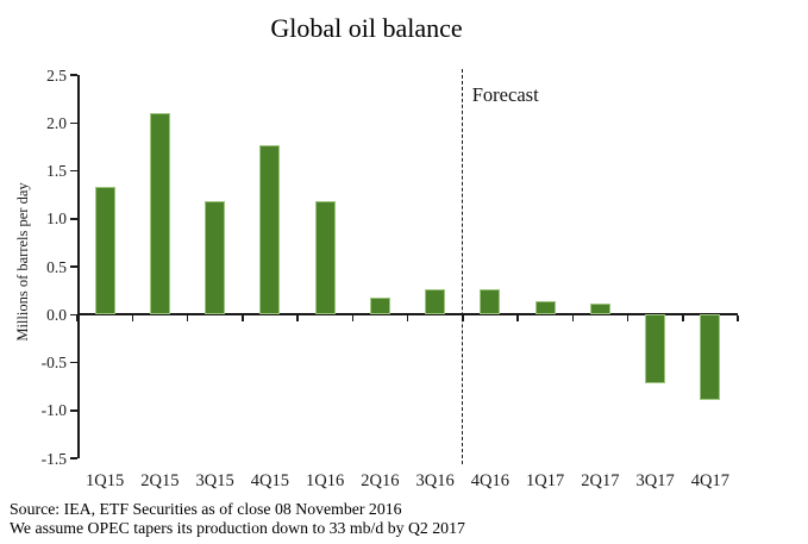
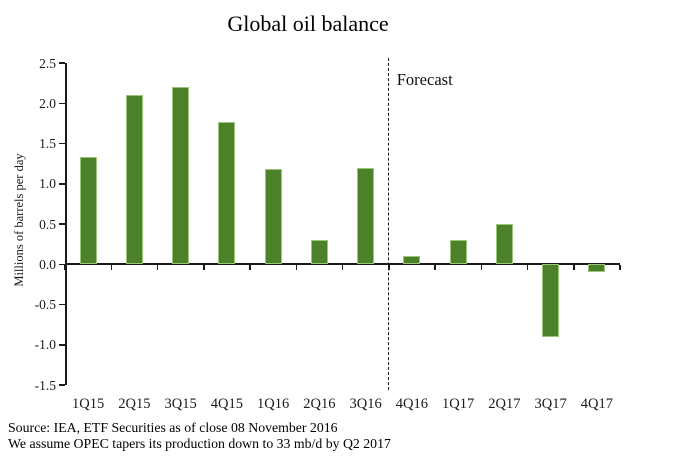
3Q15: 1.2 -> 2.2
2Q16: 0.2 -> 0.3
3Q16: 0.3 -> 1.2
4Q16: 0.3 -> 0.1
1Q17: 0.1 -> 0.3
2Q17: 0.1 -> 0.5
3Q17: -0.7 -> -0.9
4Q17: -0.9 -> -0.1
